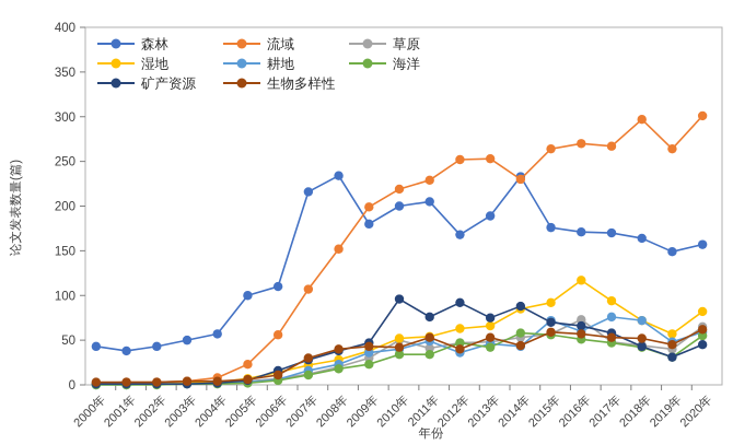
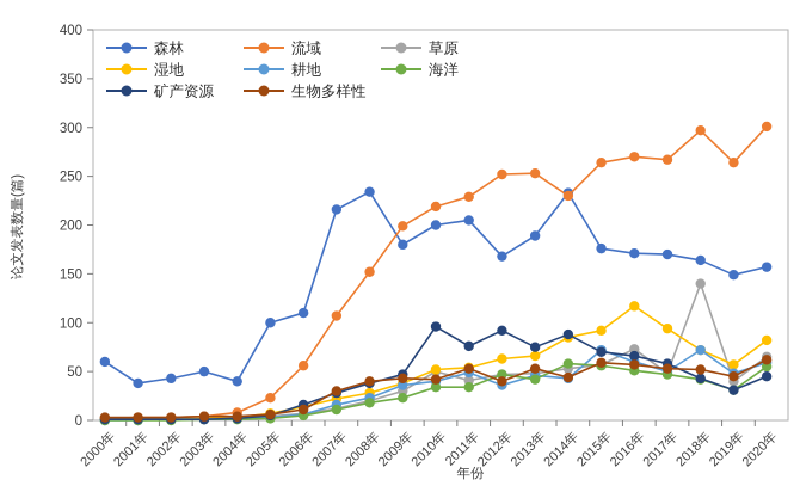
森林/2000年: 40 -> 60
森林/2004年: 60 -> 40
耕地/2017年: 80 -> 50
草原/2018年: 40 -> 140
